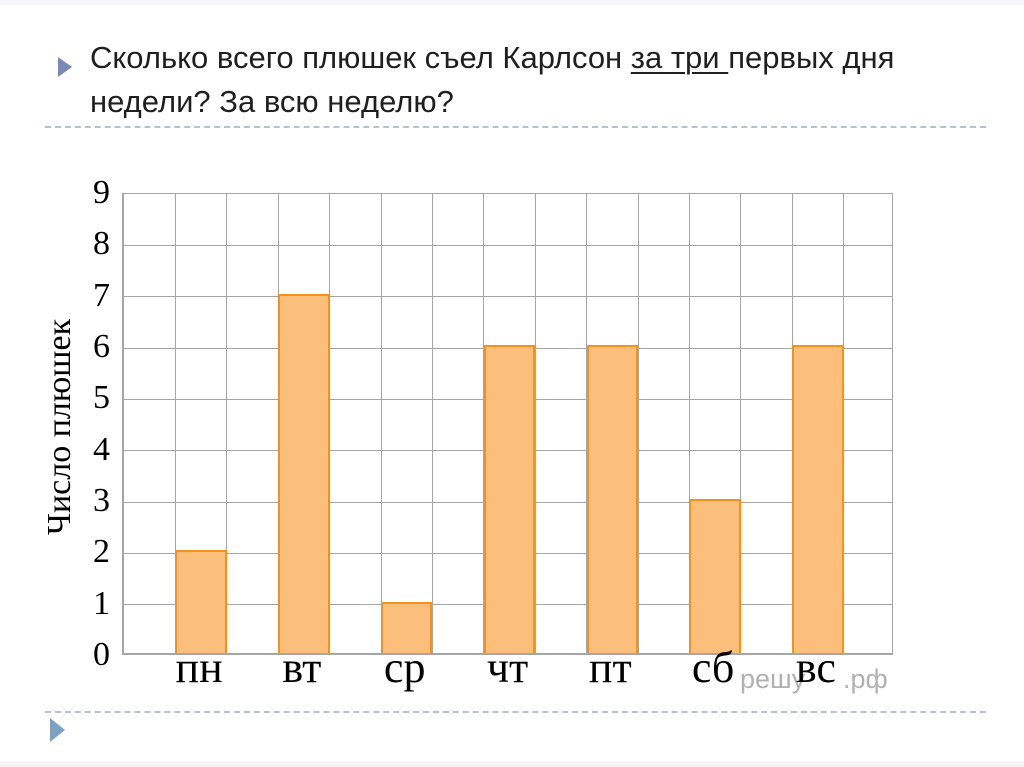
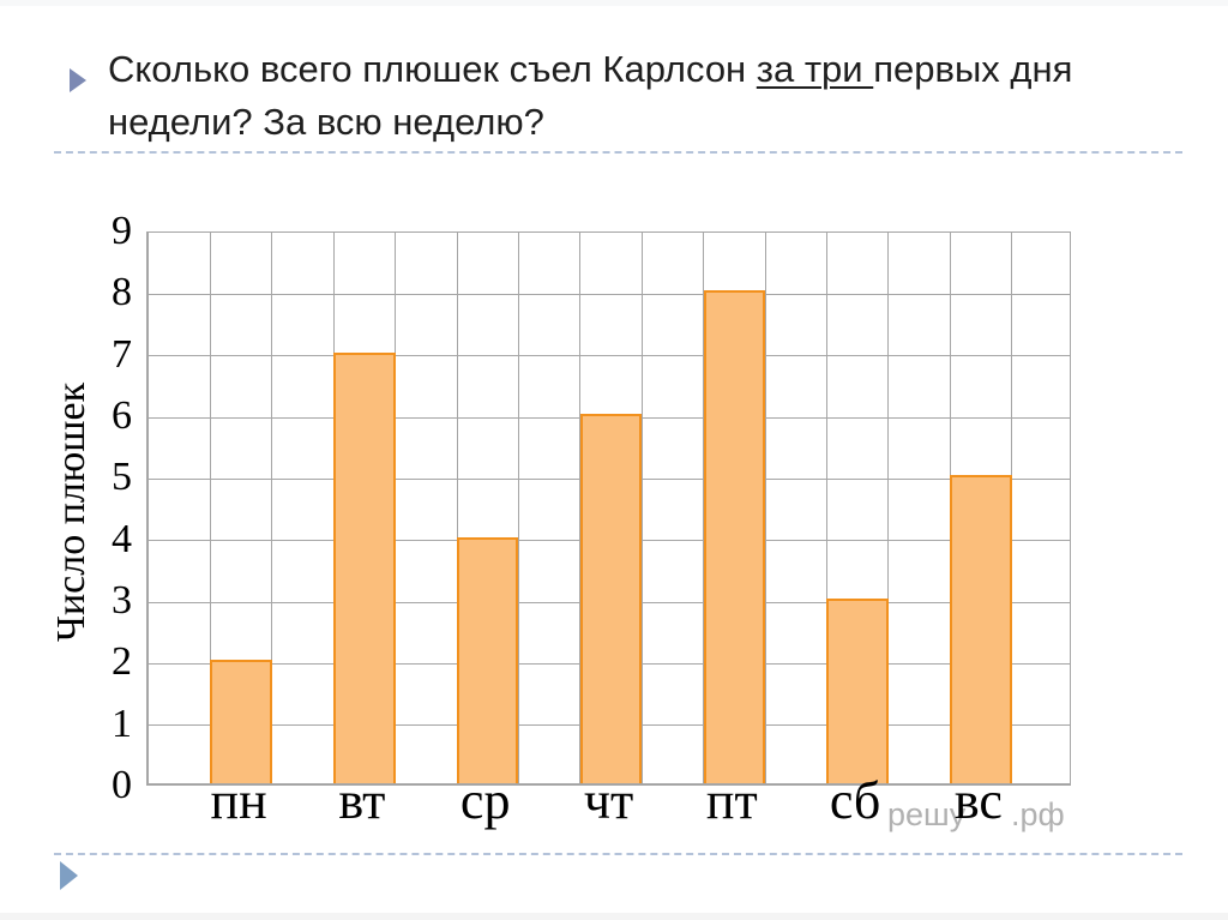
ср: 1 -> 4
пт: 6 -> 8
вс: 6 -> 5
